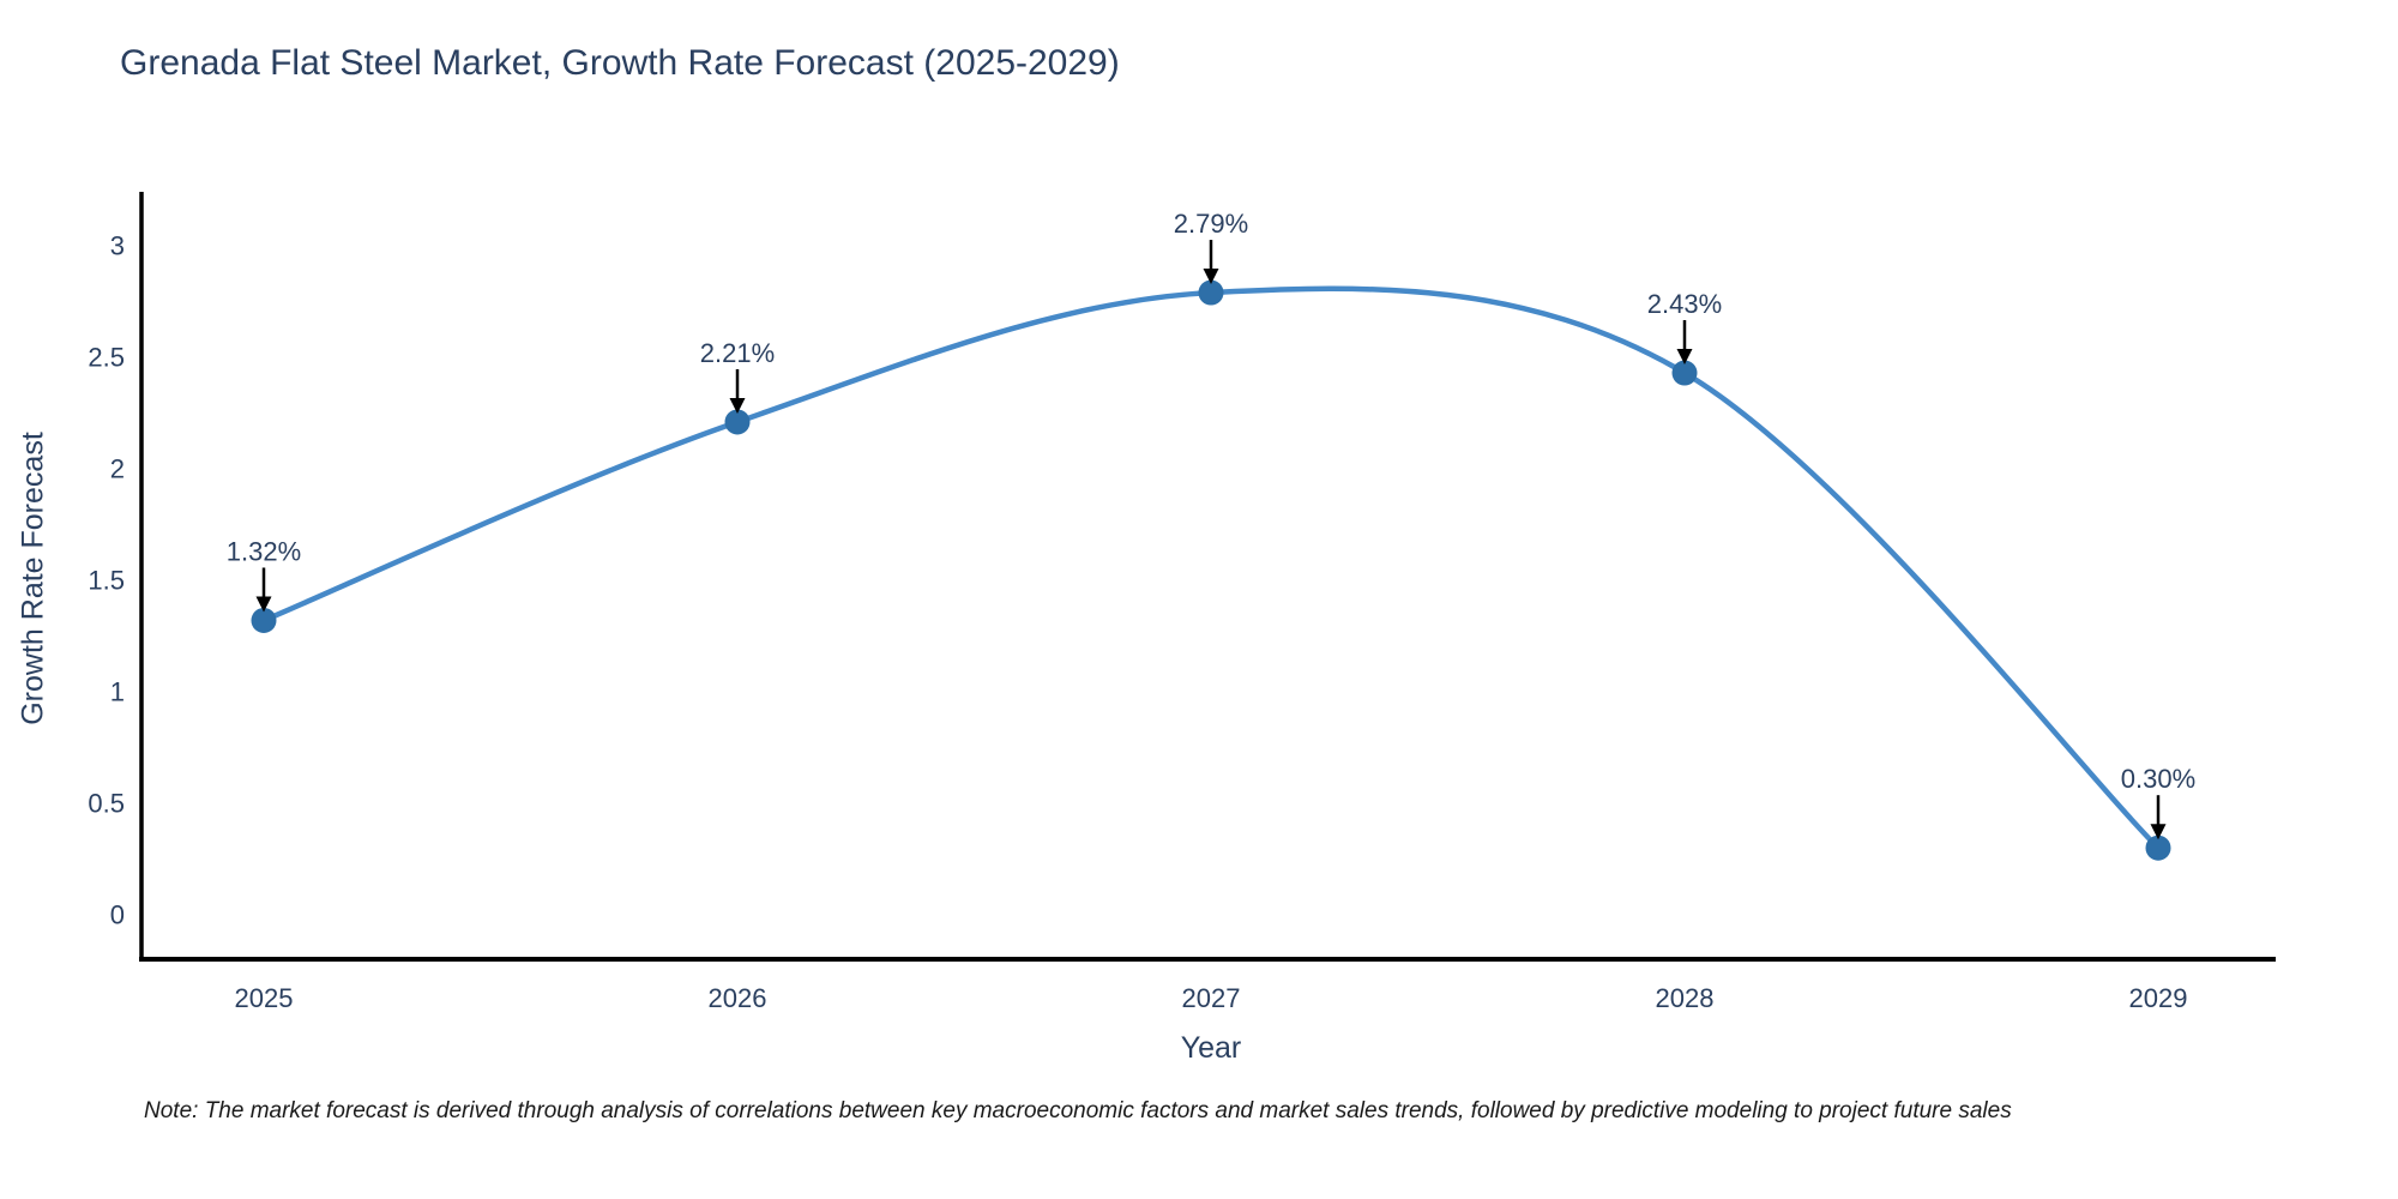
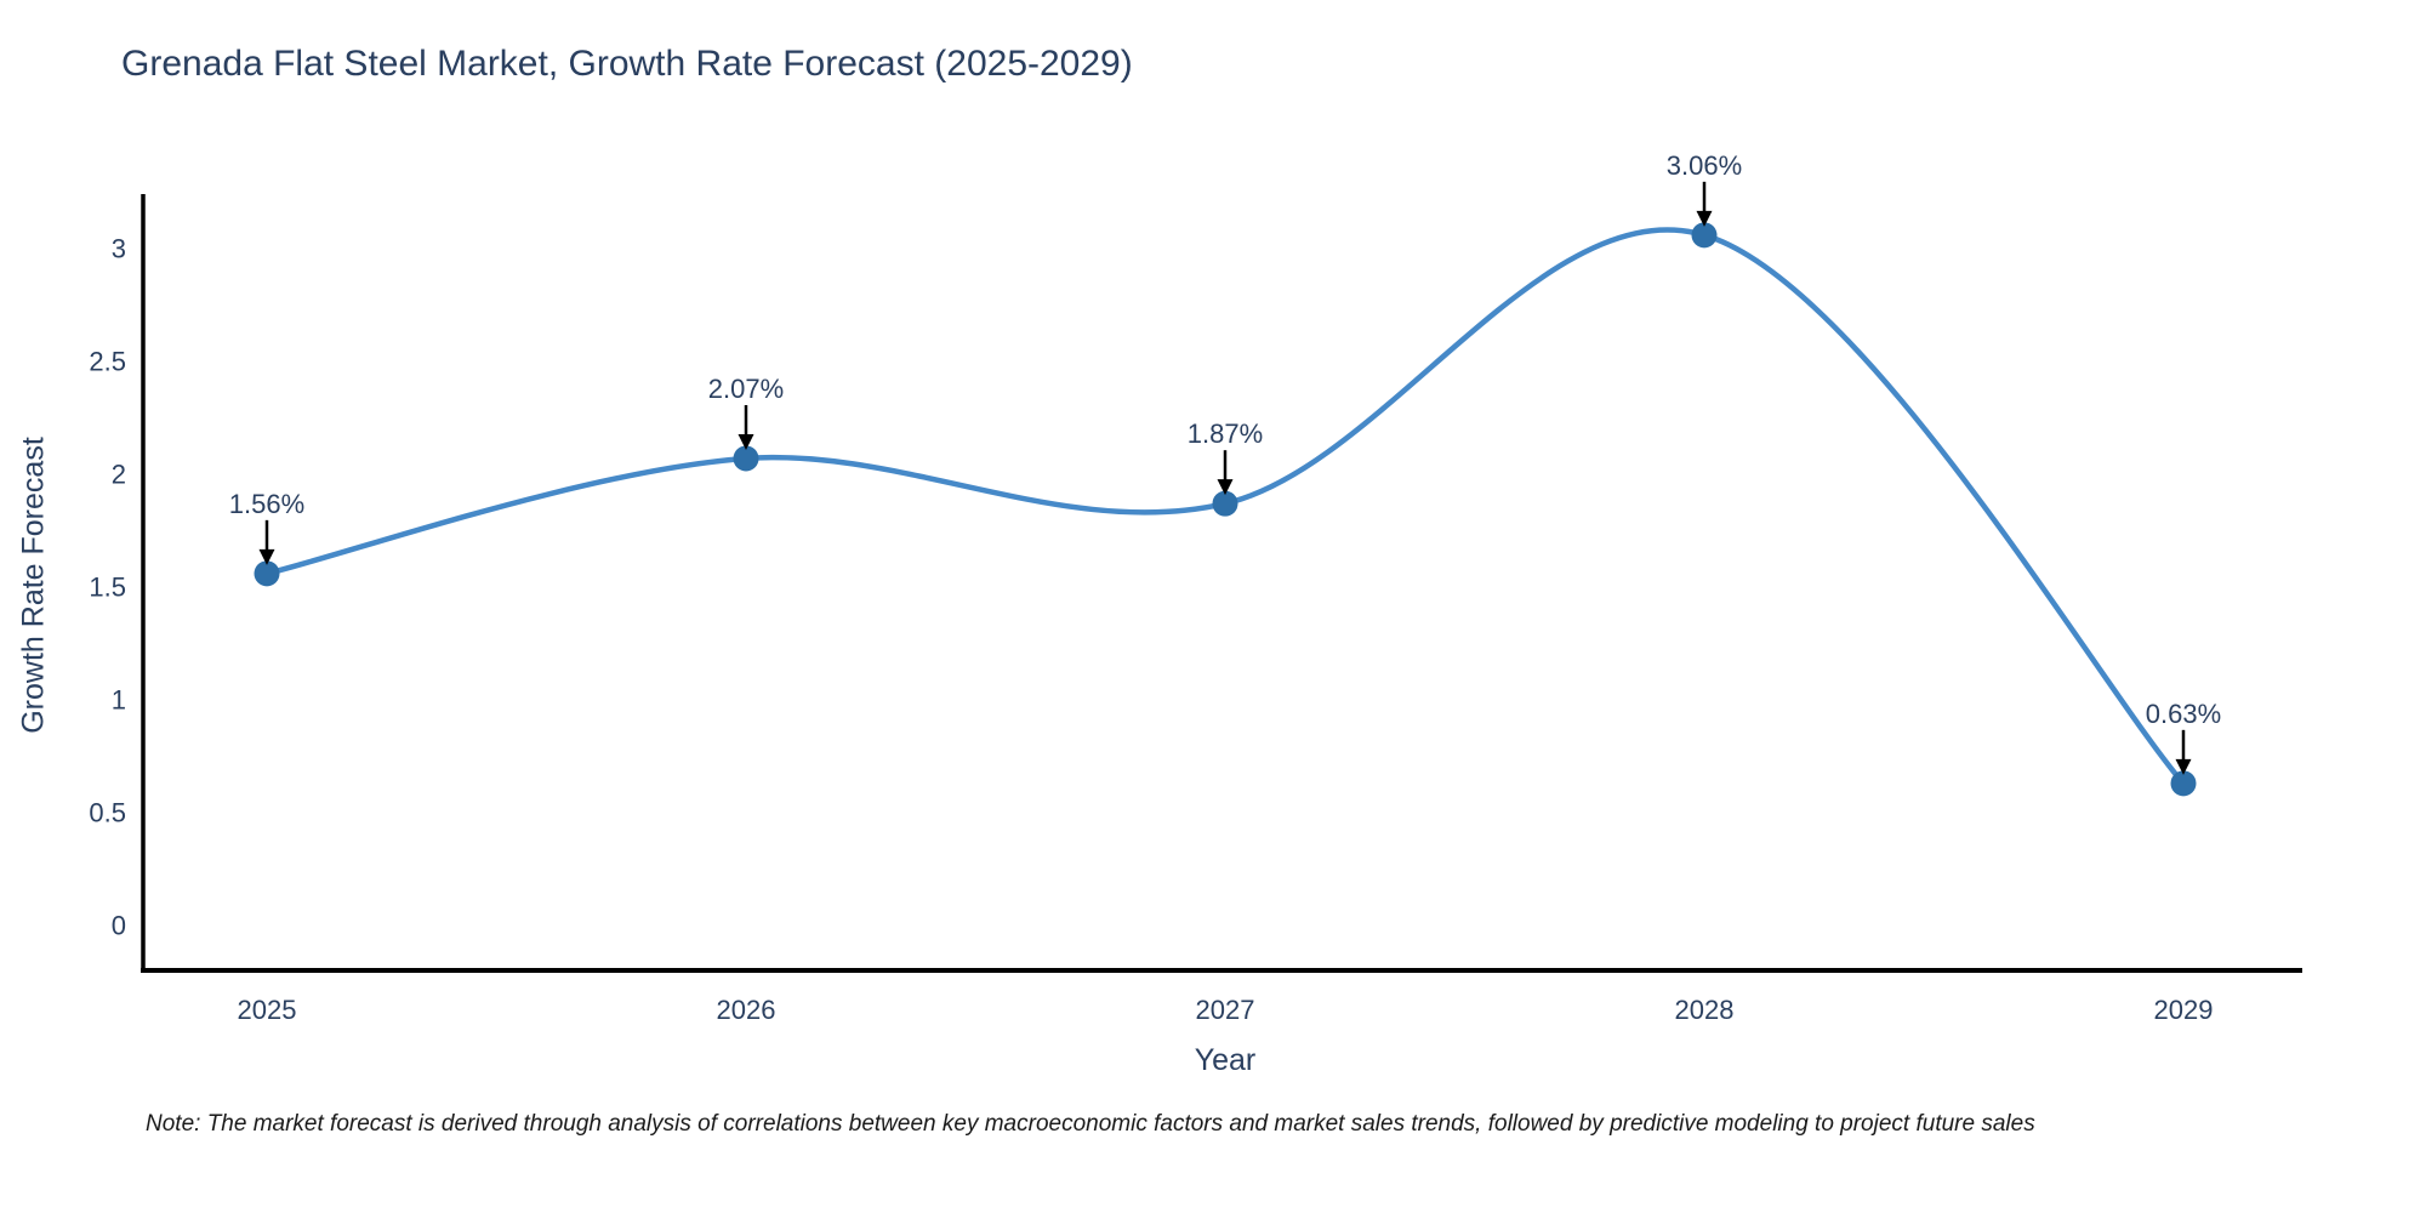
2025: 1.32% -> 1.56%
2026: 2.21% -> 2.07%
2027: 2.79% -> 1.87%
2028: 2.43% -> 3.06%
2029: 0.30% -> 0.63%
